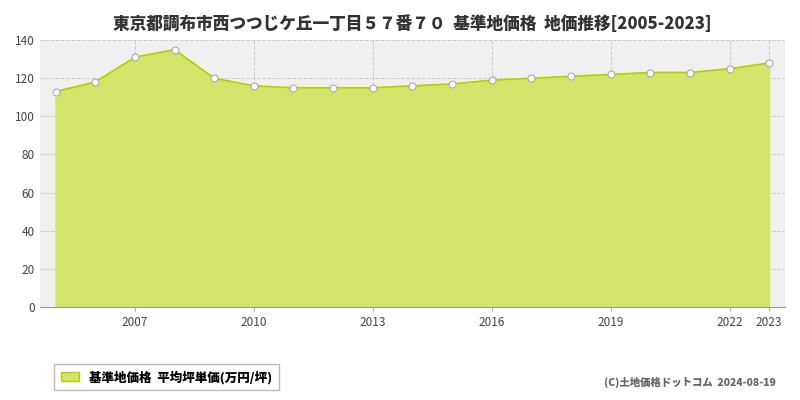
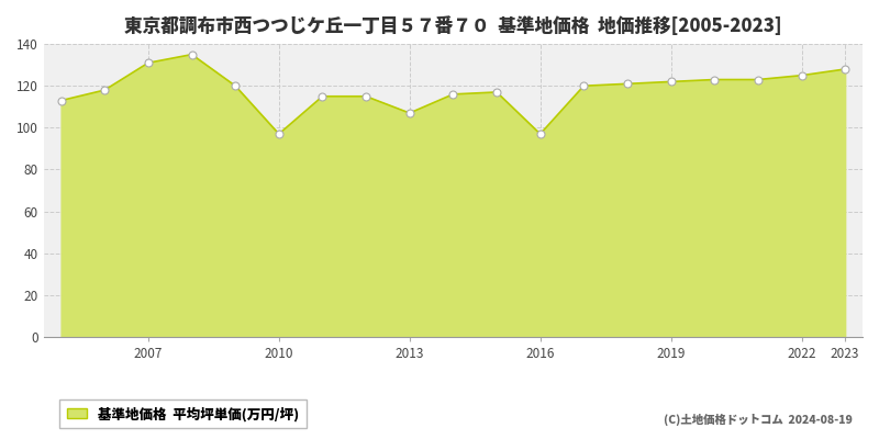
2010: 116 -> 97
2013: 115 -> 107
2016: 119 -> 97
